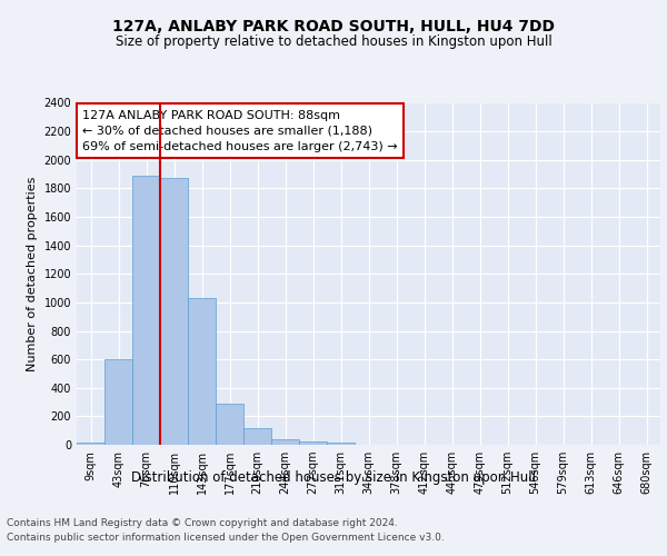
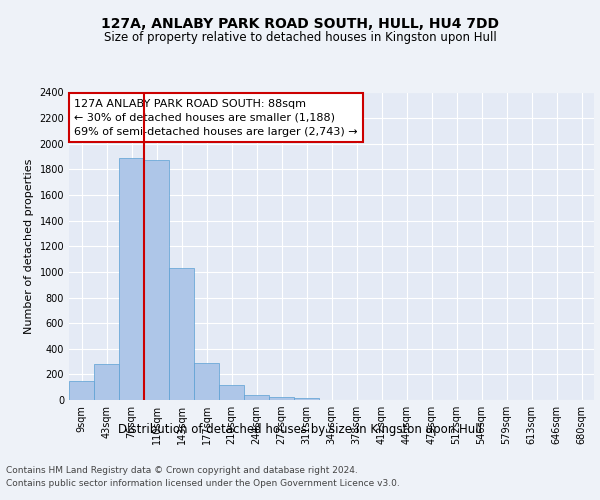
9sqm: 20 -> 150
43sqm: 600 -> 280
